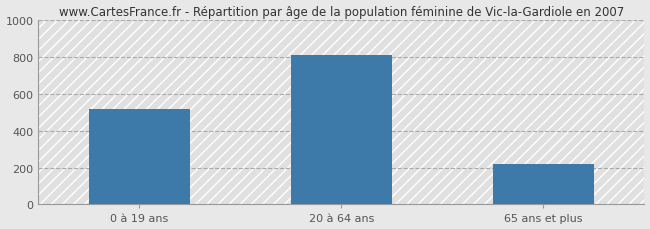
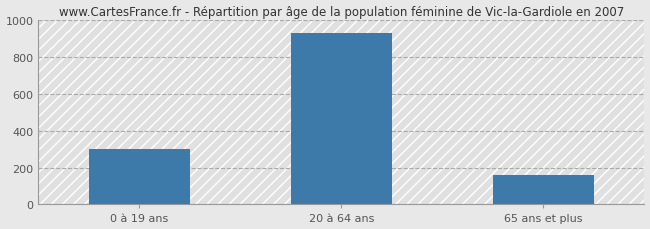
0 à 19 ans: 520 -> 300
20 à 64 ans: 810 -> 930
65 ans et plus: 220 -> 160
